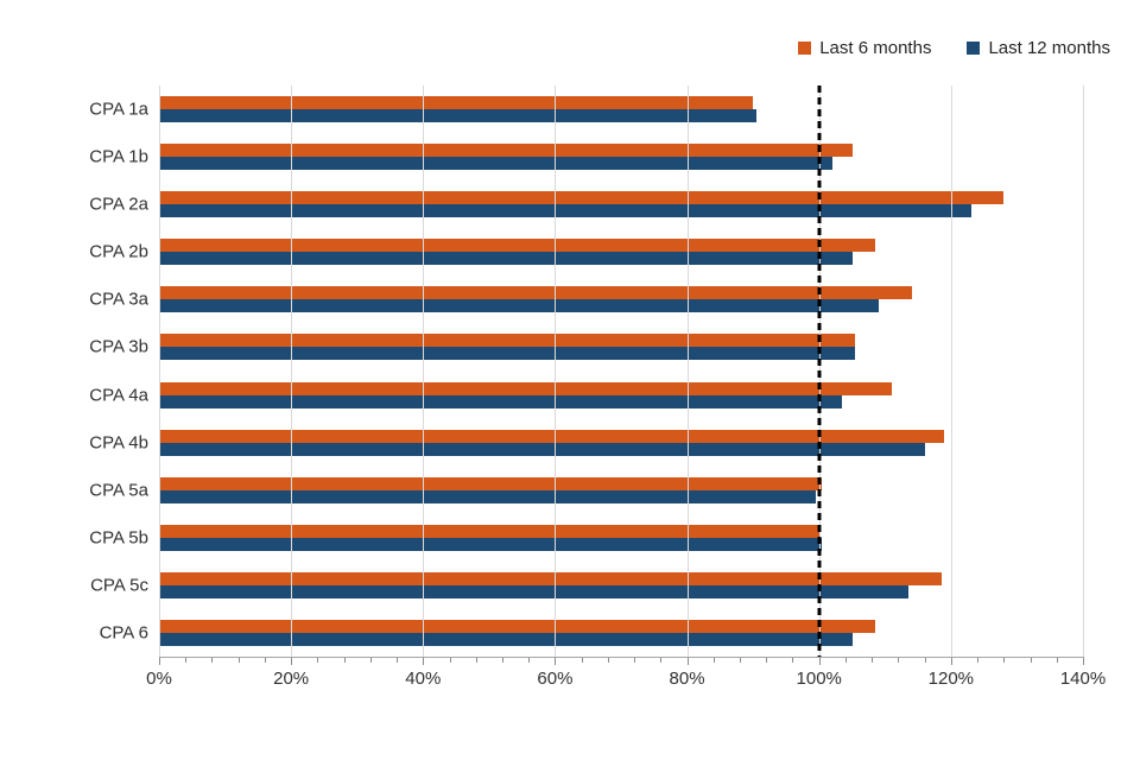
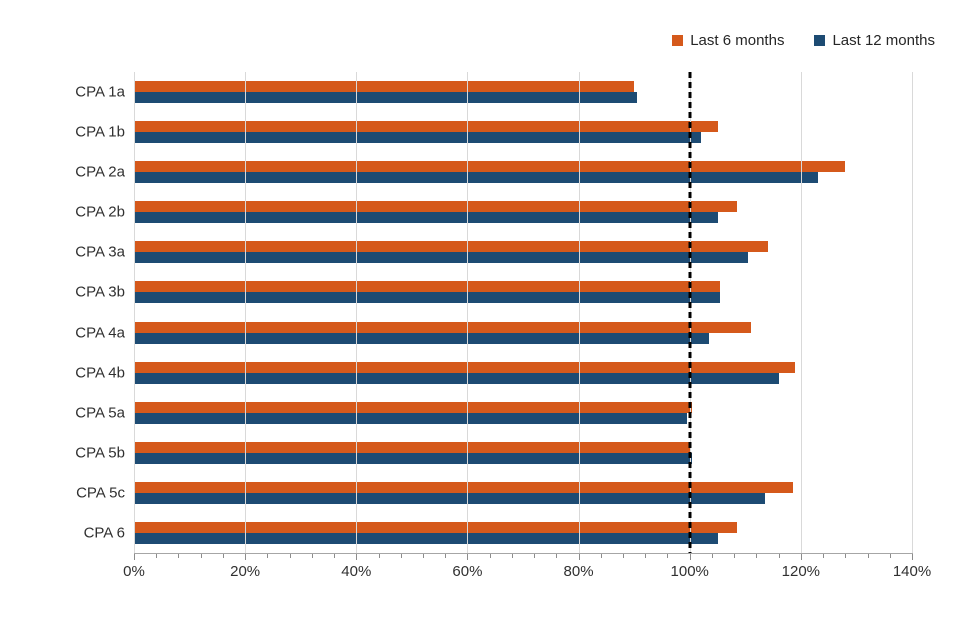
Last 12 months/CPA 3a: 109% -> 110%
